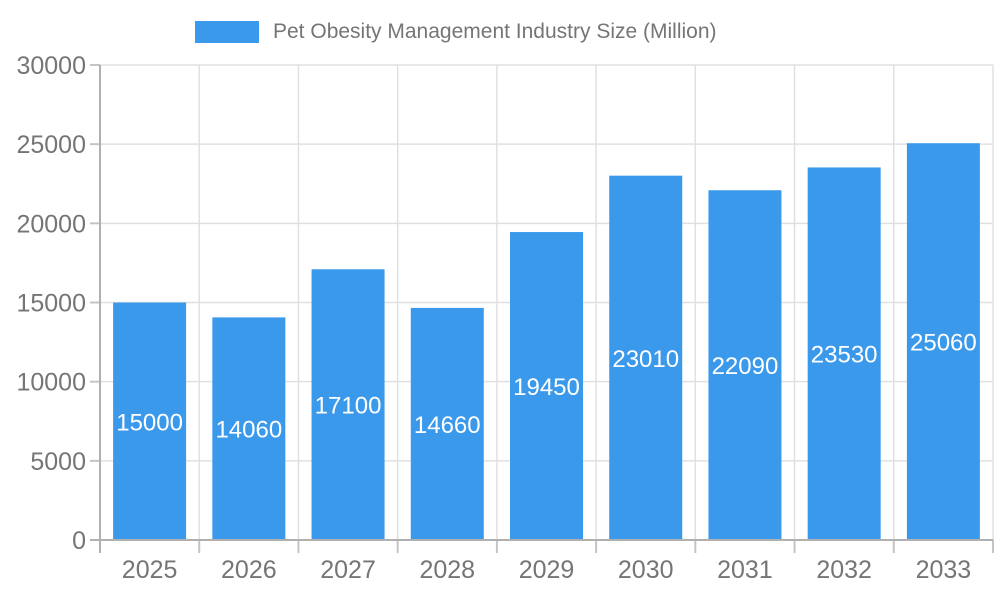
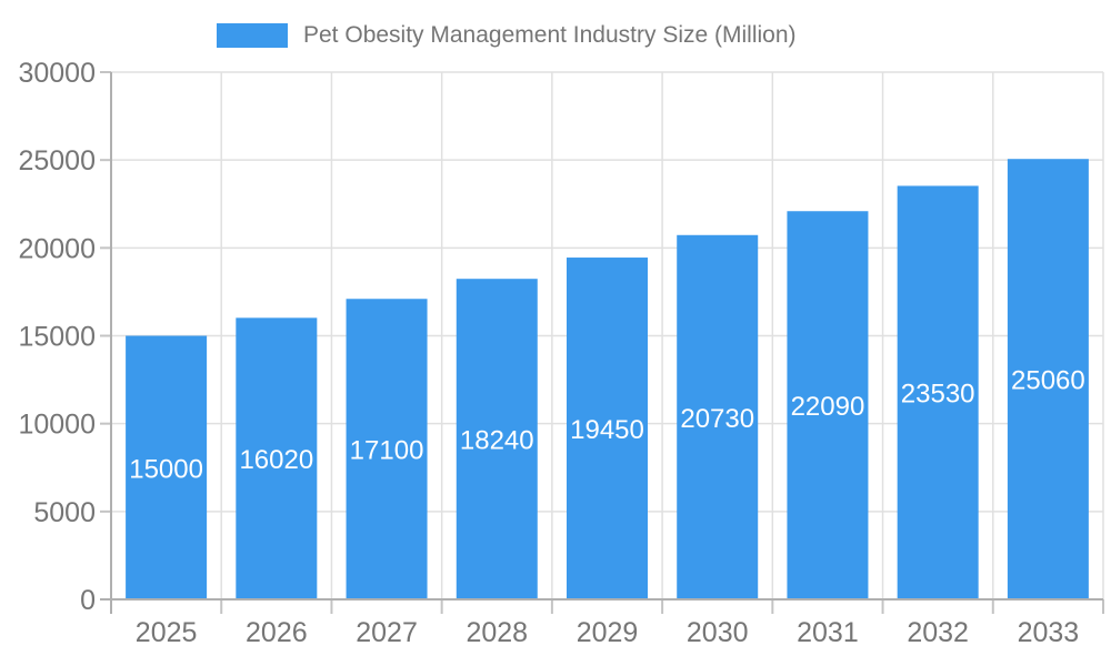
2026: 14060 -> 16020
2028: 14660 -> 18240
2030: 23010 -> 20730
